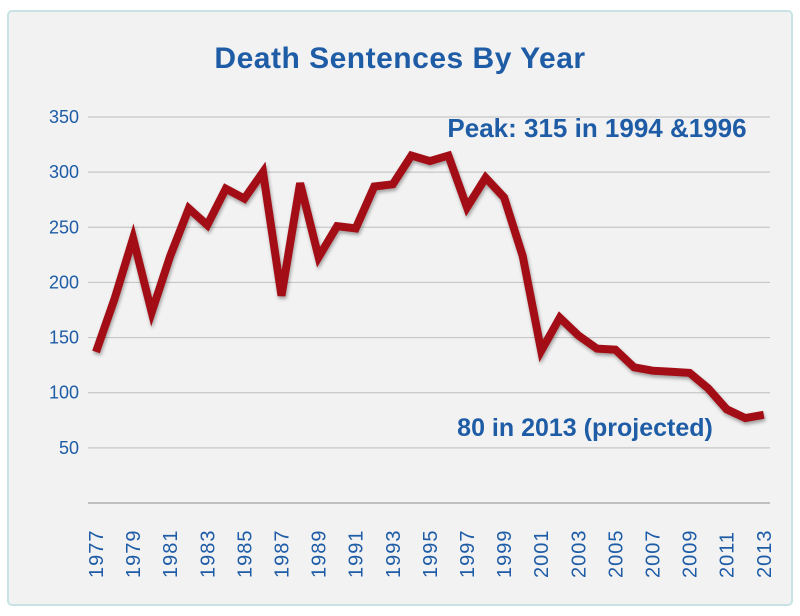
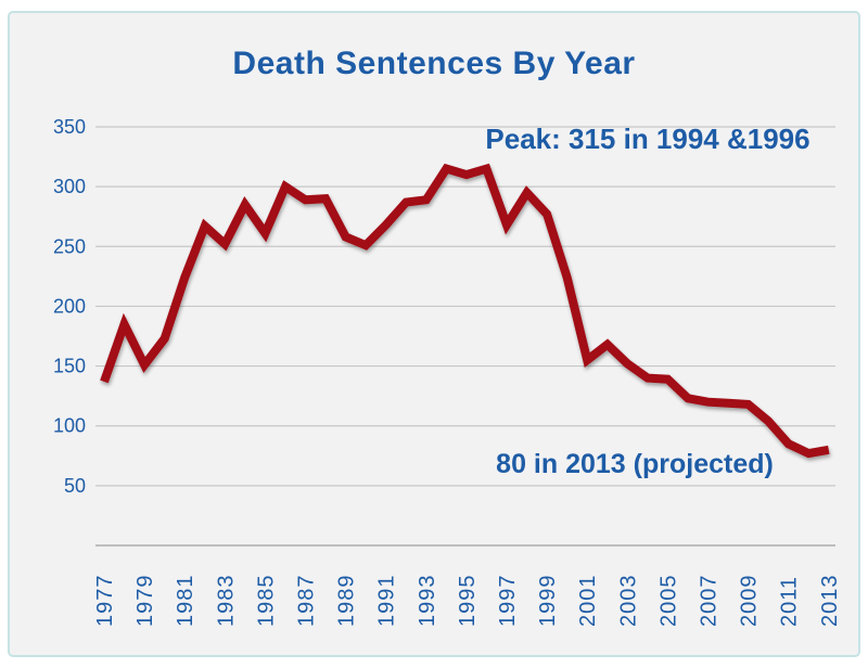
1979: 240 -> 151
1985: 276 -> 261
1987: 188 -> 289
1989: 223 -> 258
1991: 249 -> 268
2001: 138 -> 155
